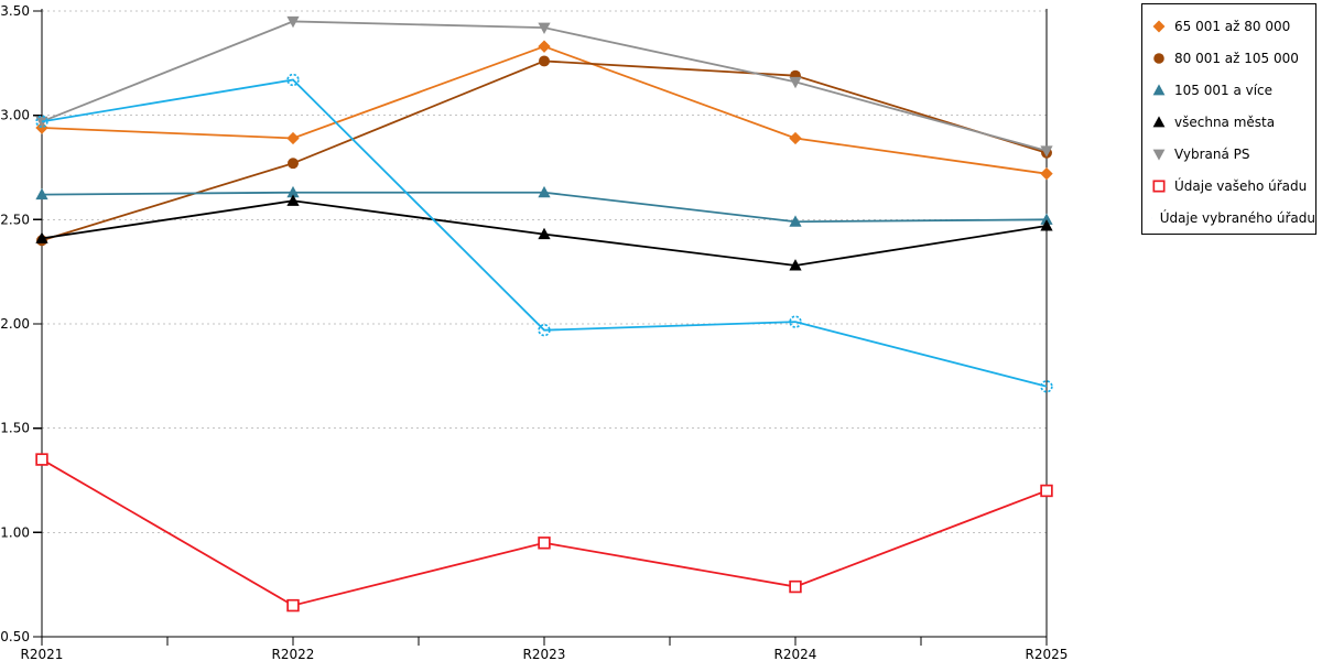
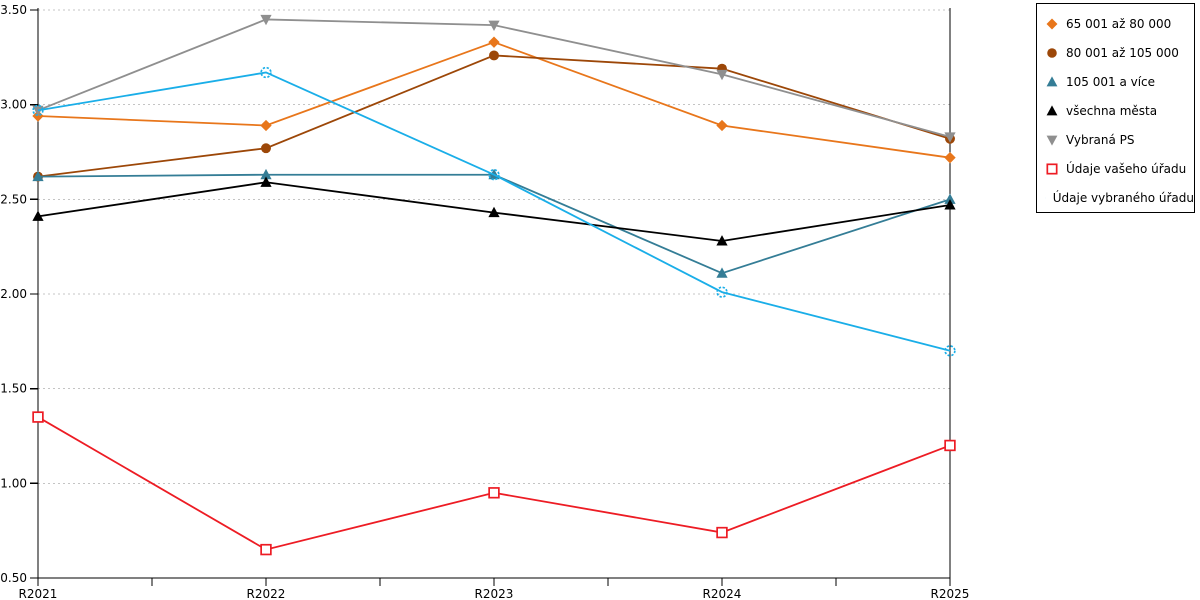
80 001 až 105 000/R2021: 2.40 -> 2.62
Údaje vybraného úřadu/R2023: 1.97 -> 2.63
105 001 a více/R2024: 2.49 -> 2.11
